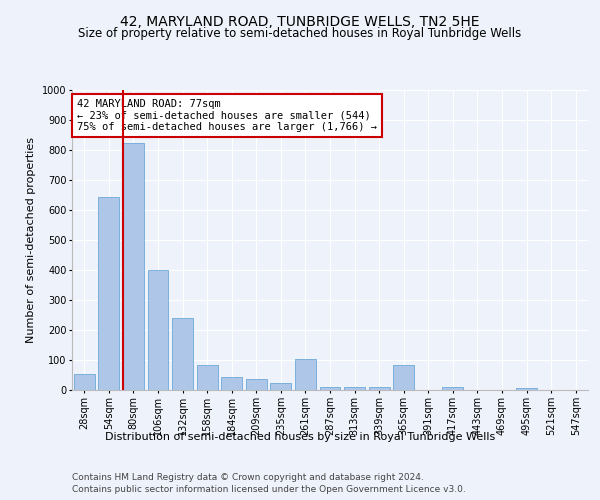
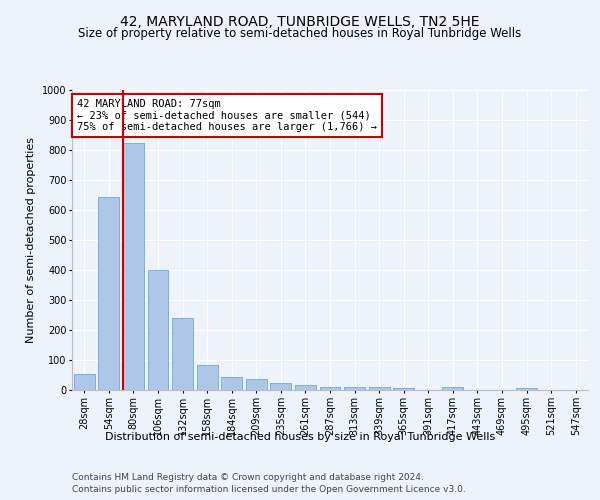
261sqm: 105 -> 17
365sqm: 85 -> 8
